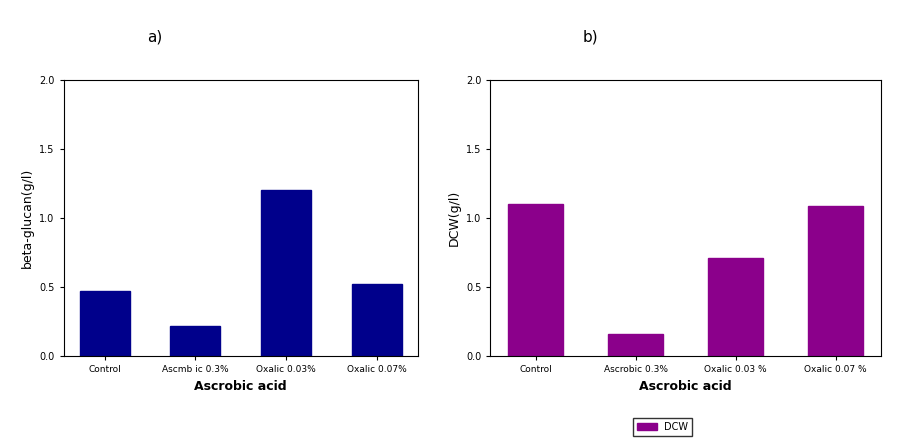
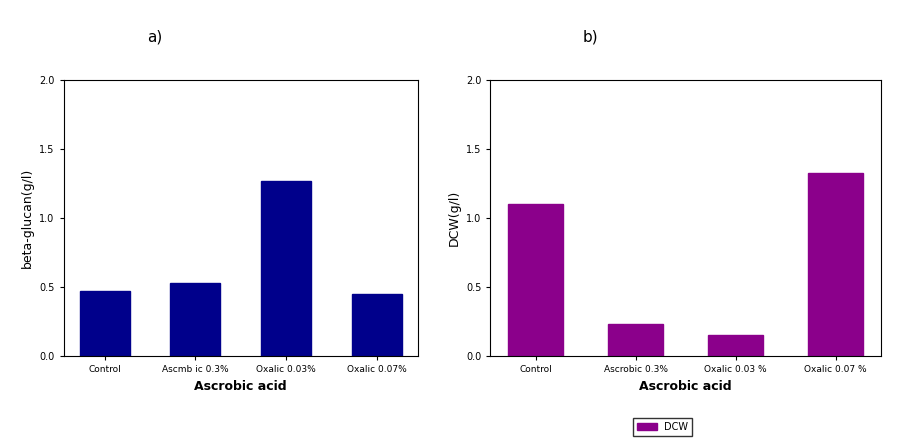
Ascmb ic 0.3%: 0.22 -> 0.53
Oxalic 0.03%: 1.20 -> 1.27
Oxalic 0.07%: 0.52 -> 0.45
Ascrobic 0.3%: 0.16 -> 0.23
Oxalic 0.03 %: 0.71 -> 0.15
Oxalic 0.07 %: 1.09 -> 1.33
